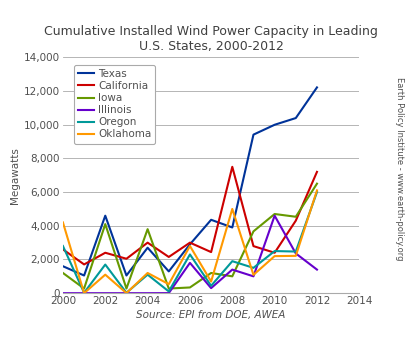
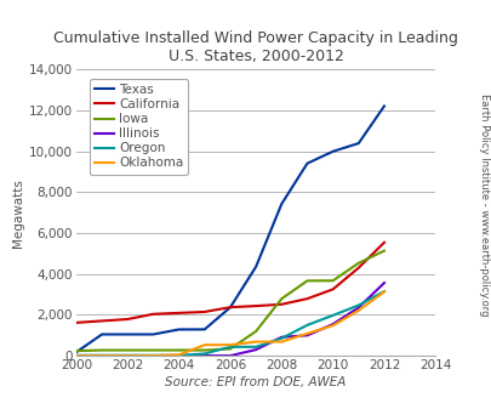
Texas/2000: 1,600 -> 200
California/2000: 2,600 -> 1,600
Iowa/2000: 1,200 -> 200
Oregon/2000: 2,800 -> 0
Oklahoma/2000: 4,200 -> 0
Texas/2002: 4,600 -> 1,000
California/2002: 2,400 -> 1,800
Iowa/2002: 4,100 -> 300
Oregon/2002: 1,700 -> 0
Oklahoma/2002: 1,100 -> 0
Texas/2004: 2,700 -> 1,300
California/2004: 3,000 -> 2,100
Iowa/2004: 3,800 -> 300
Oregon/2004: 1,100 -> 0
Oklahoma/2004: 1,200 -> 0
Texas/2006: 2,900 -> 2,400
California/2006: 3,000 -> 2,400
Illinois/2006: 1,800 -> 0
Oregon/2006: 2,300 -> 400
Oklahoma/2006: 2,800 -> 500
Texas/2008: 3,900 -> 7,400
California/2008: 7,500 -> 2,500
Iowa/2008: 1,000 -> 2,800
Illinois/2008: 1,400 -> 900
Oregon/2008: 1,900 -> 900
Oklahoma/2008: 5,000 -> 700
California/2010: 2,400 -> 3,300
Iowa/2010: 4,700 -> 3,700
Illinois/2010: 4,600 -> 1,500
Oregon/2010: 2,500 -> 2,000
Oklahoma/2010: 2,200 -> 1,500
California/2012: 7,200 -> 5,500
Iowa/2012: 6,500 -> 5,100
Illinois/2012: 1,400 -> 3,600
Oregon/2012: 6,000 -> 3,200
Oklahoma/2012: 6,100 -> 3,100
